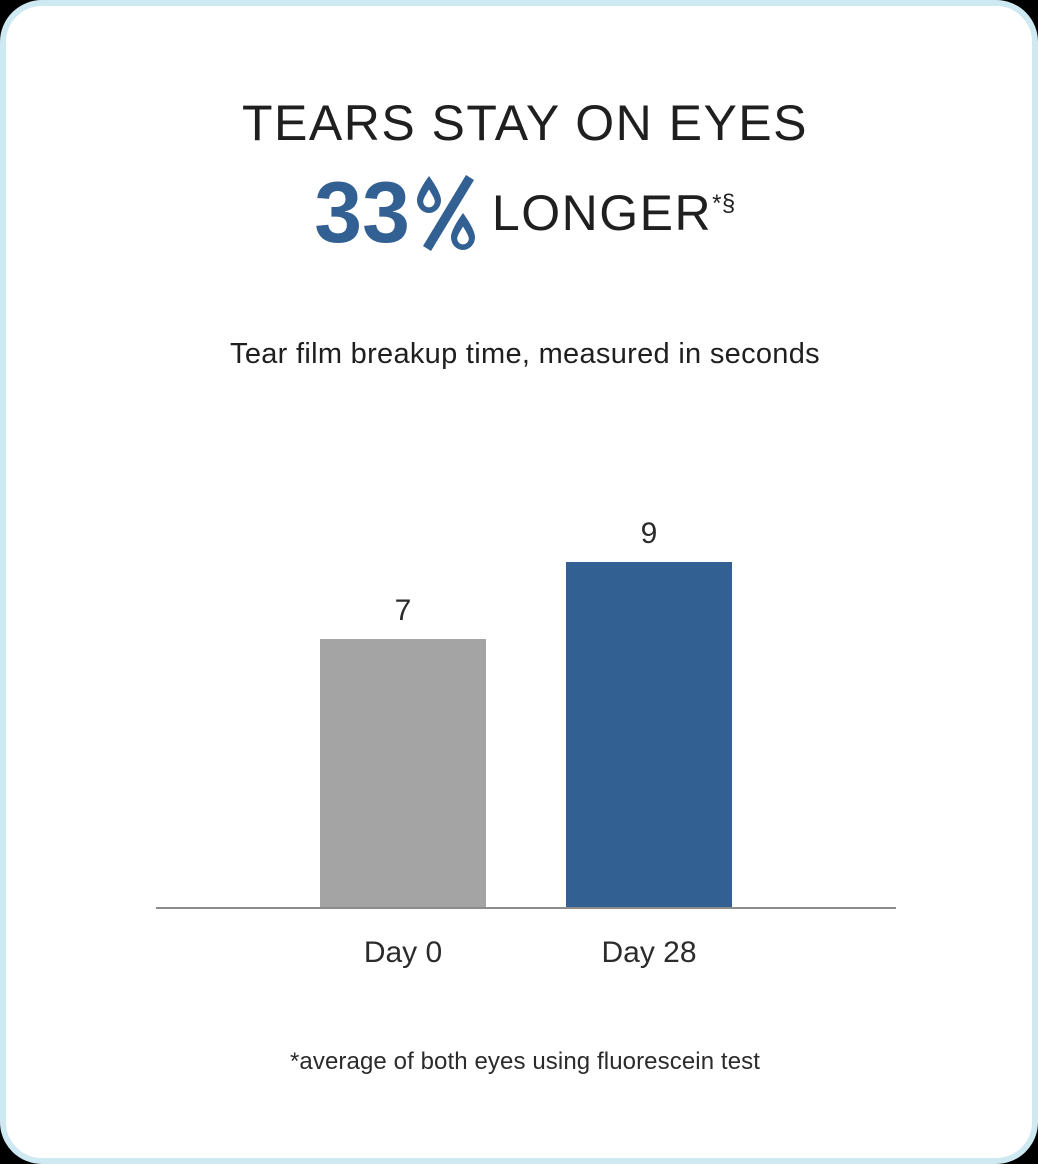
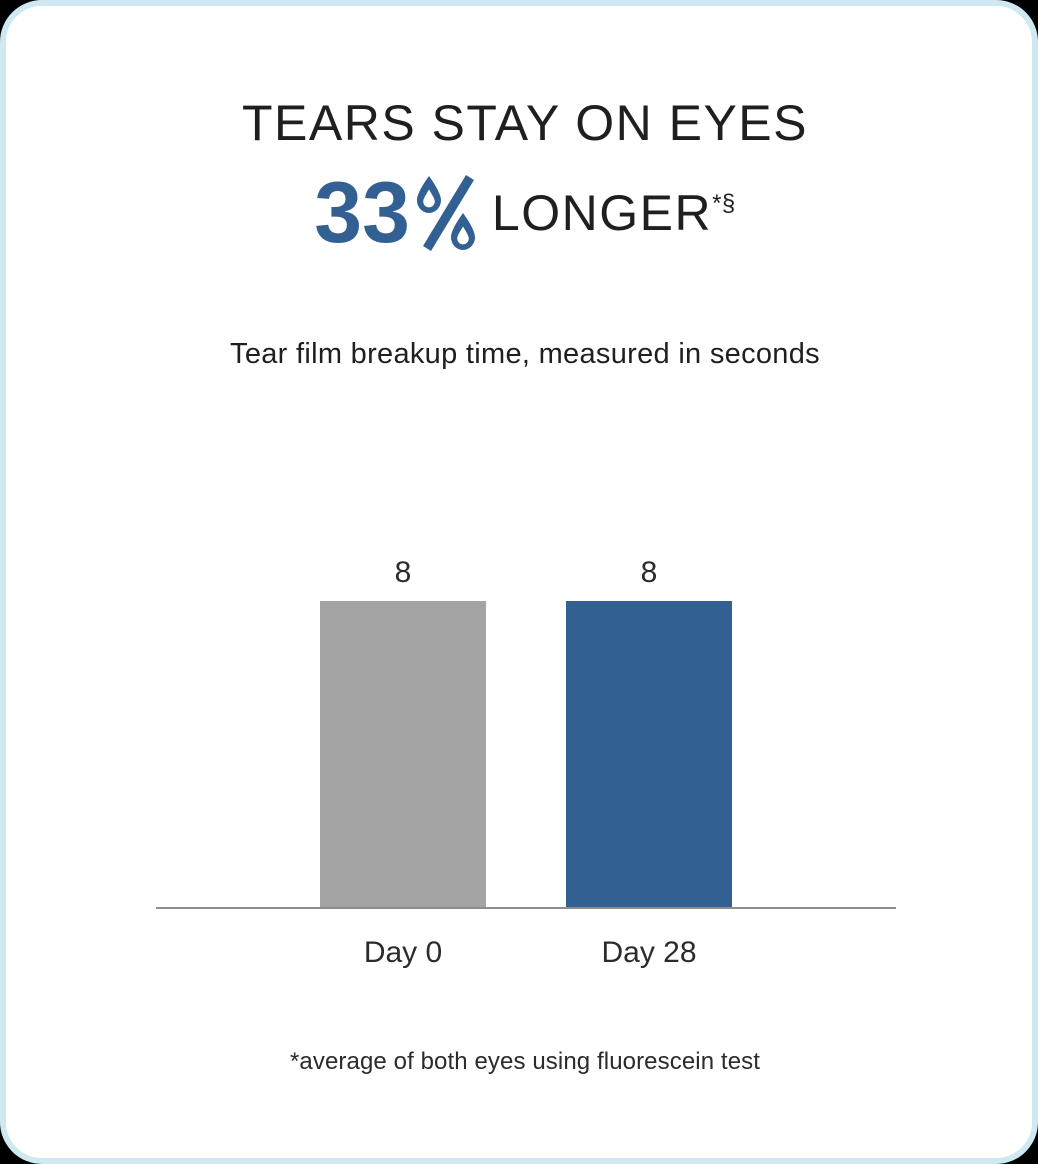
Day 0: 7 -> 8
Day 28: 9 -> 8
